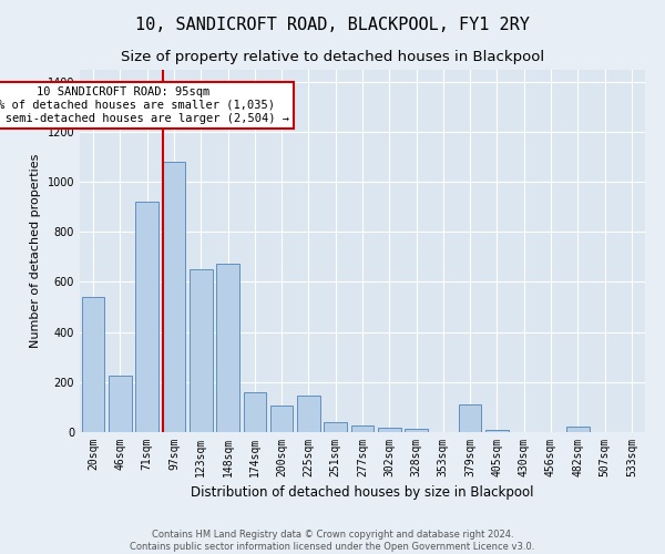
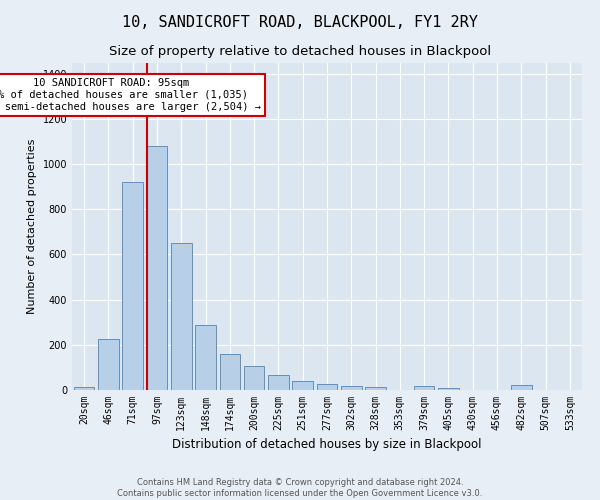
20sqm: 540 -> 15
148sqm: 675 -> 290
225sqm: 145 -> 68
379sqm: 110 -> 18
